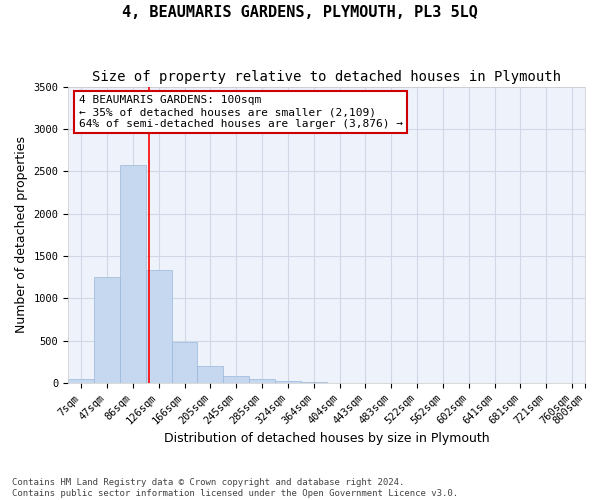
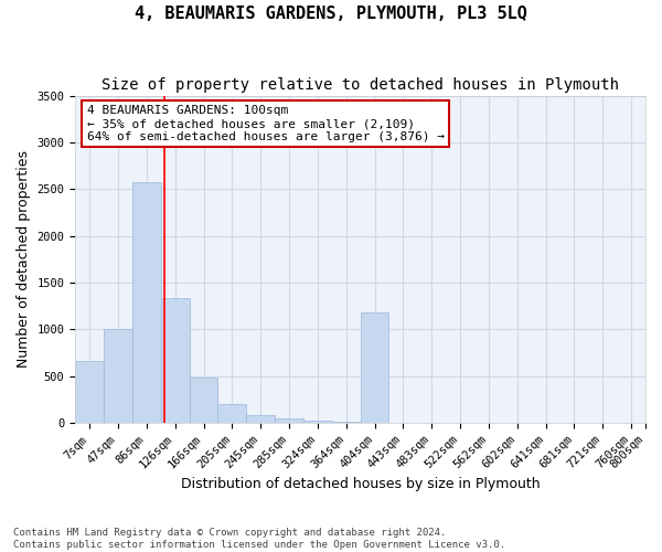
7sqm: 50 -> 660
47sqm: 1250 -> 1000
404sqm: 0 -> 1180
